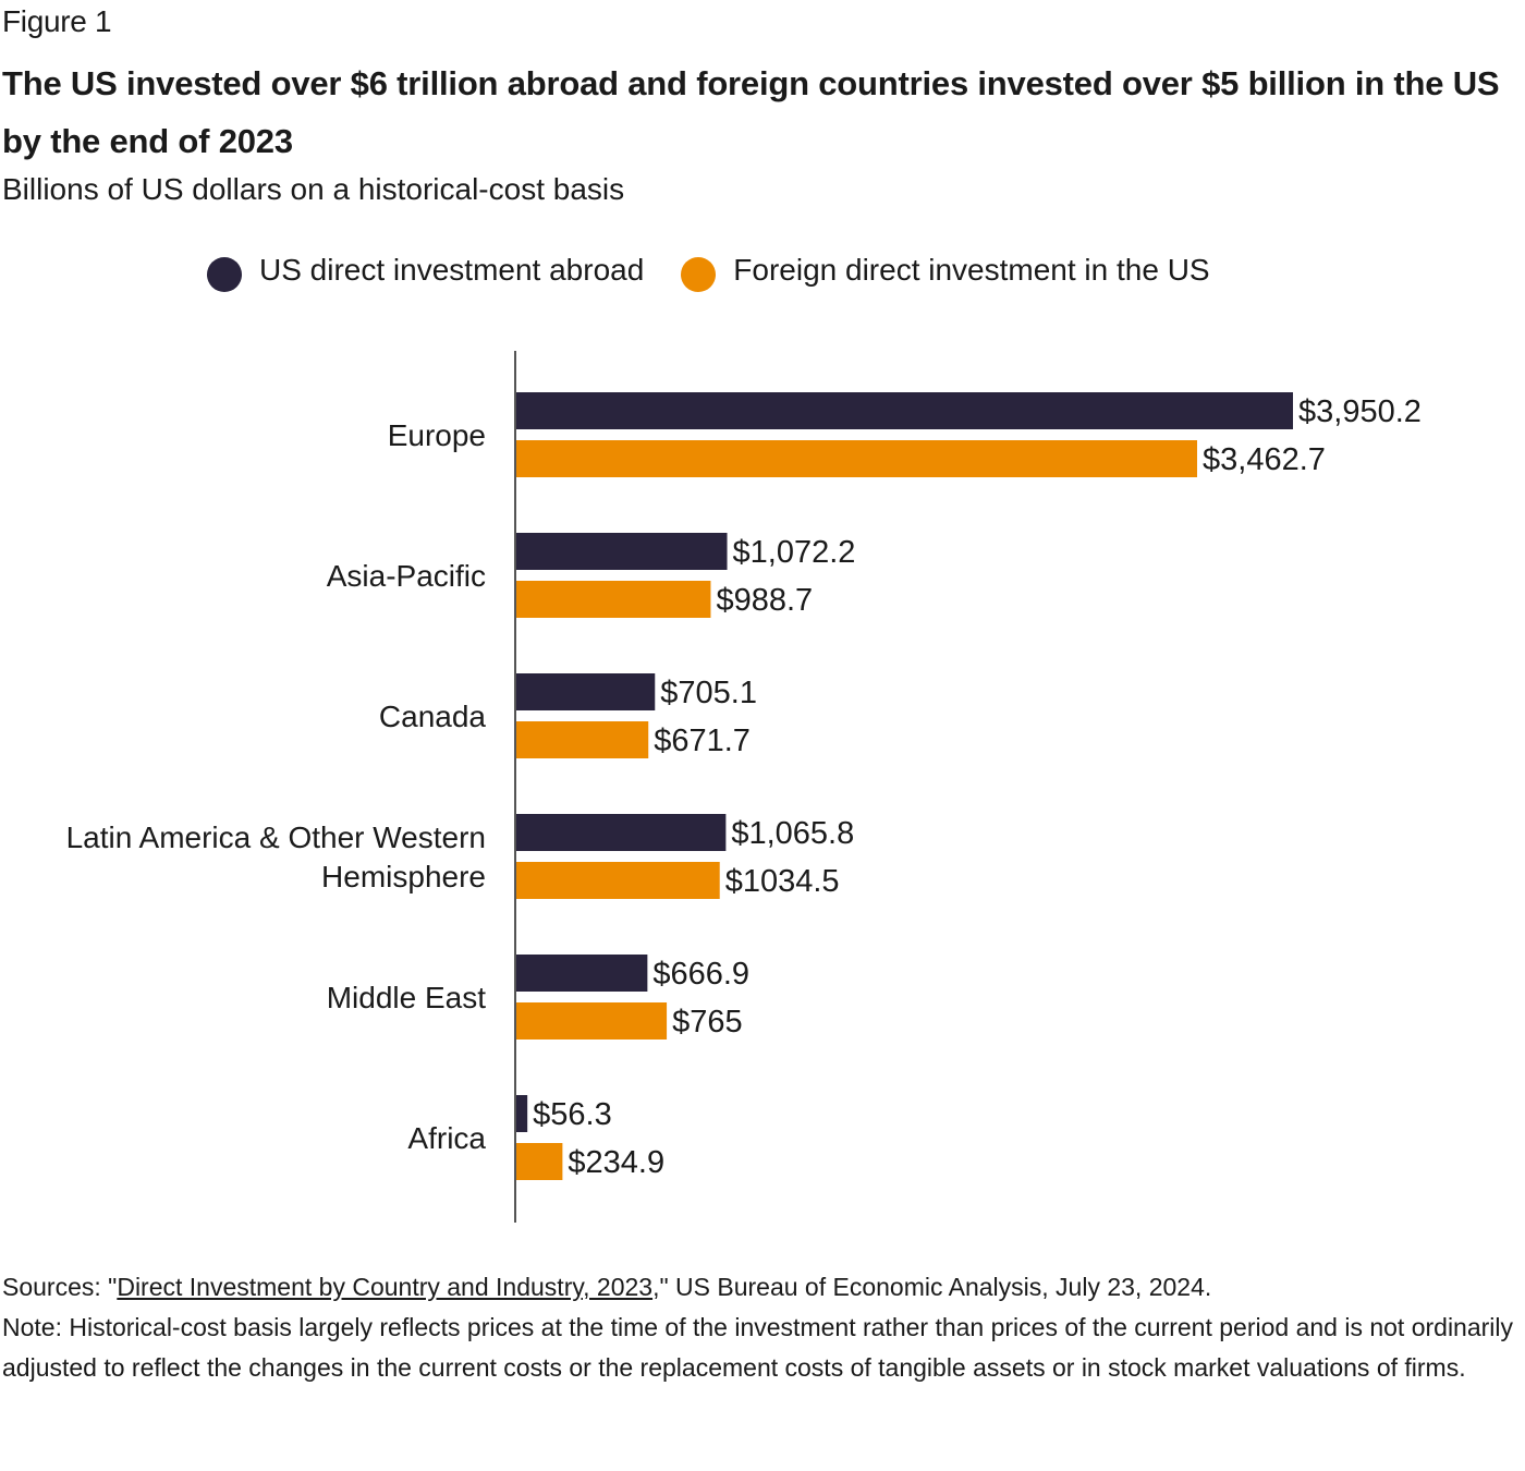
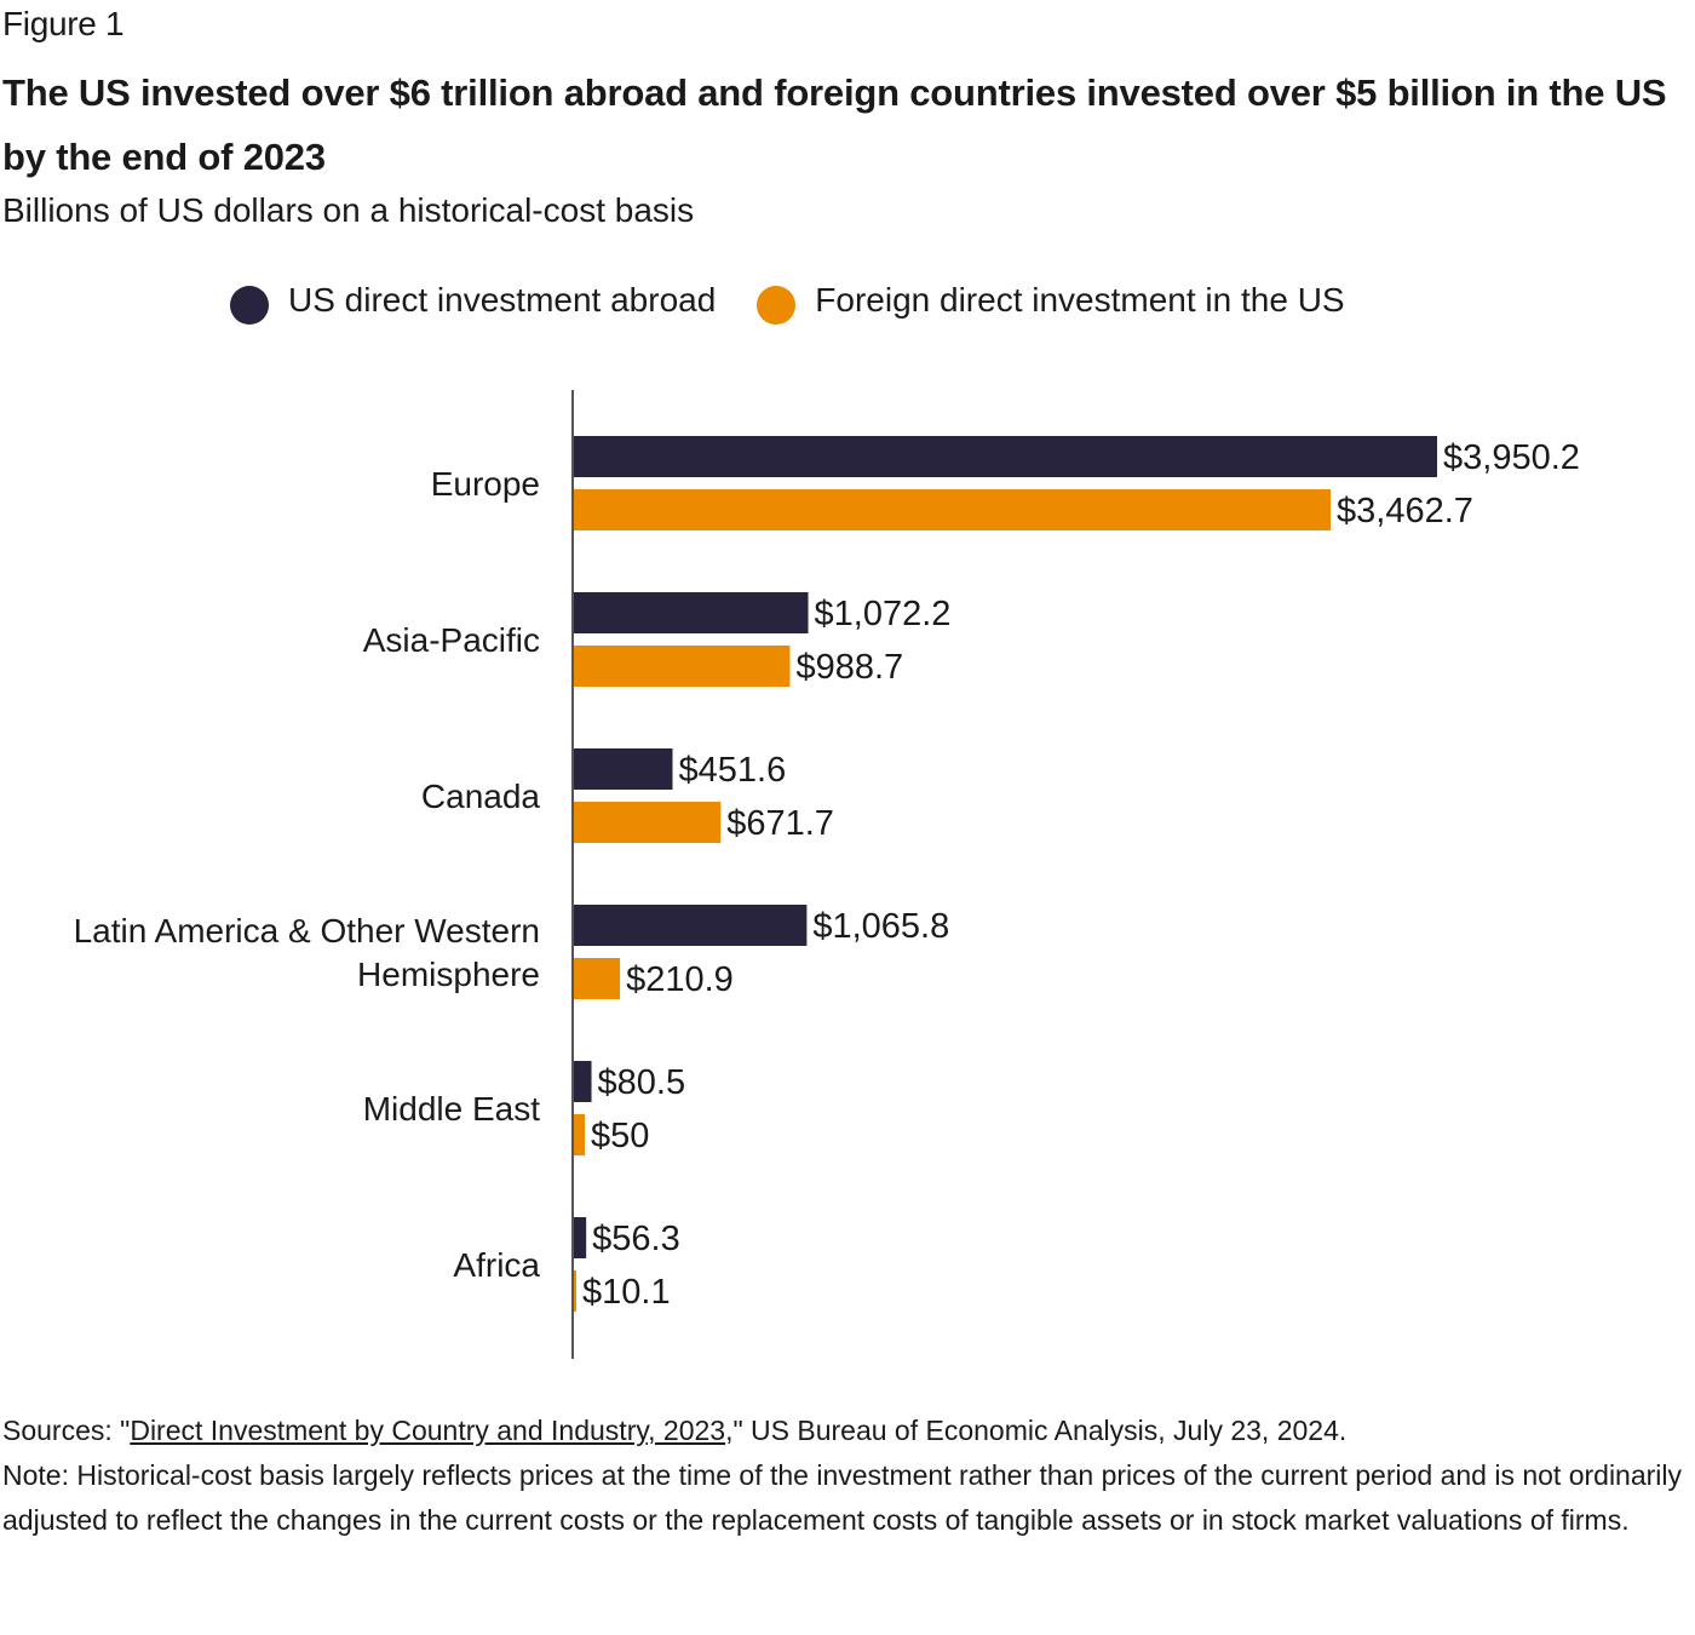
US direct investment abroad/Canada: $705.1 -> $451.6
Foreign direct investment in the US/Latin America & Other Western Hemisphere: $1034.5 -> $210.9
US direct investment abroad/Middle East: $666.9 -> $80.5
Foreign direct investment in the US/Middle East: $765 -> $50
Foreign direct investment in the US/Africa: $234.9 -> $10.1
